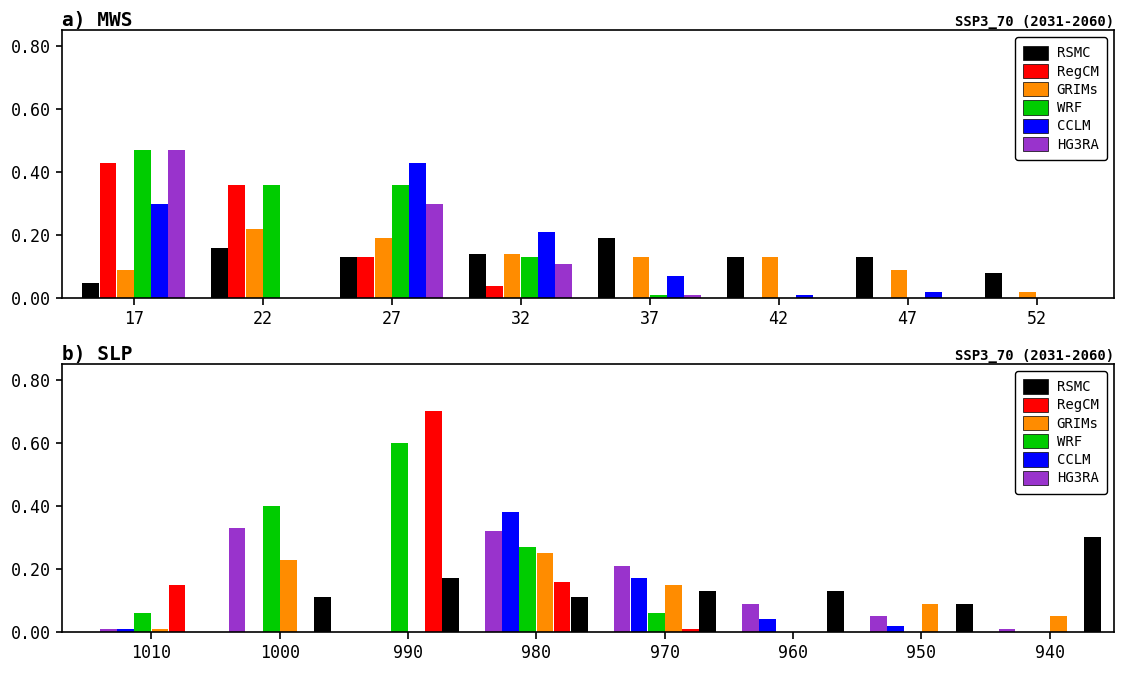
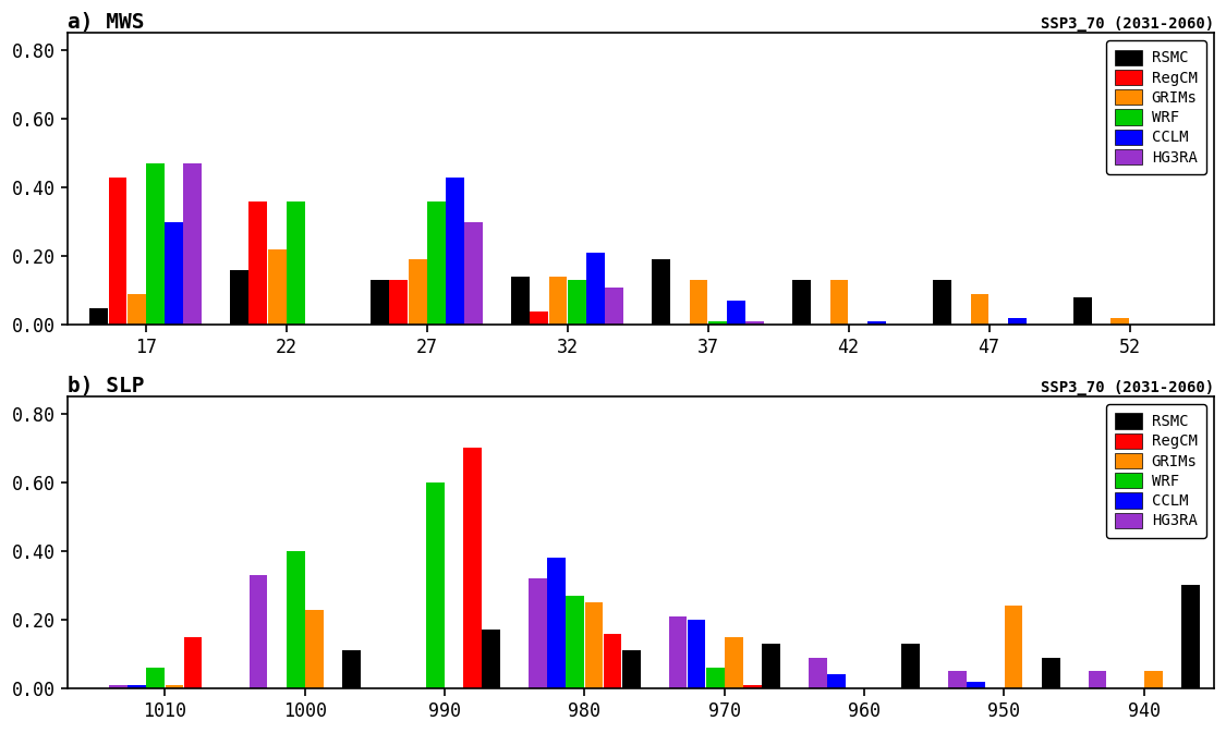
b) SLP/CCLM/970: 0.17 -> 0.20
b) SLP/GRIMs/950: 0.09 -> 0.24
b) SLP/HG3RA/940: 0.01 -> 0.05
